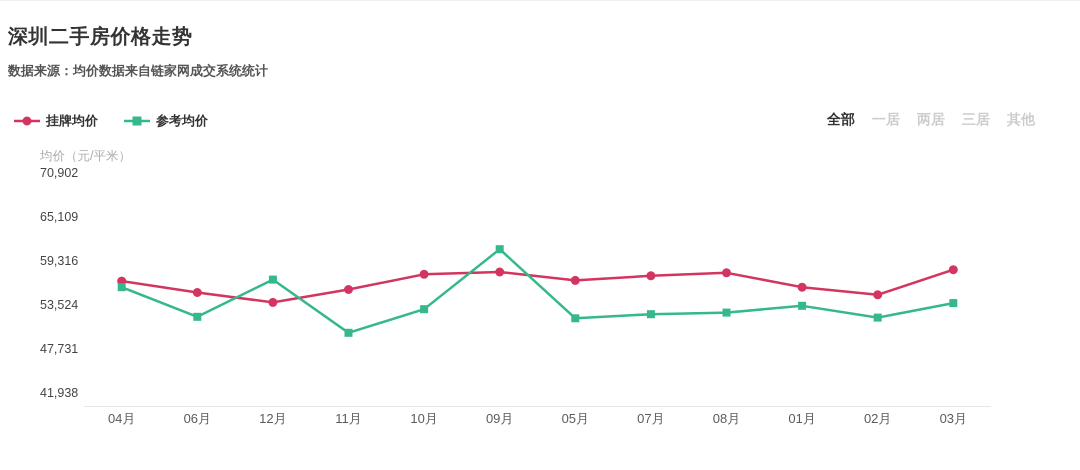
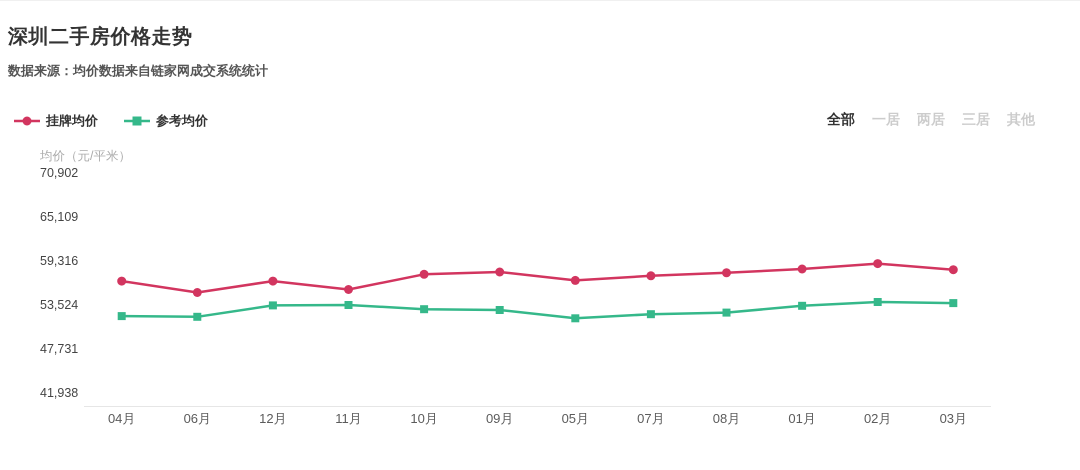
参考均价/04月: 56000 -> 52000
挂牌均价/12月: 54000 -> 57000
参考均价/12月: 57000 -> 54000
参考均价/11月: 50000 -> 54000
参考均价/09月: 61000 -> 53000
挂牌均价/01月: 56000 -> 58000
挂牌均价/02月: 55000 -> 59000
参考均价/02月: 52000 -> 54000
